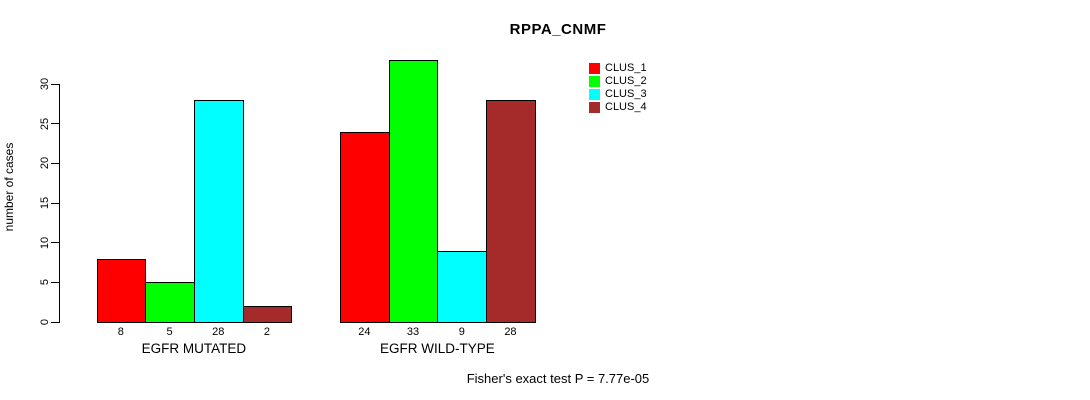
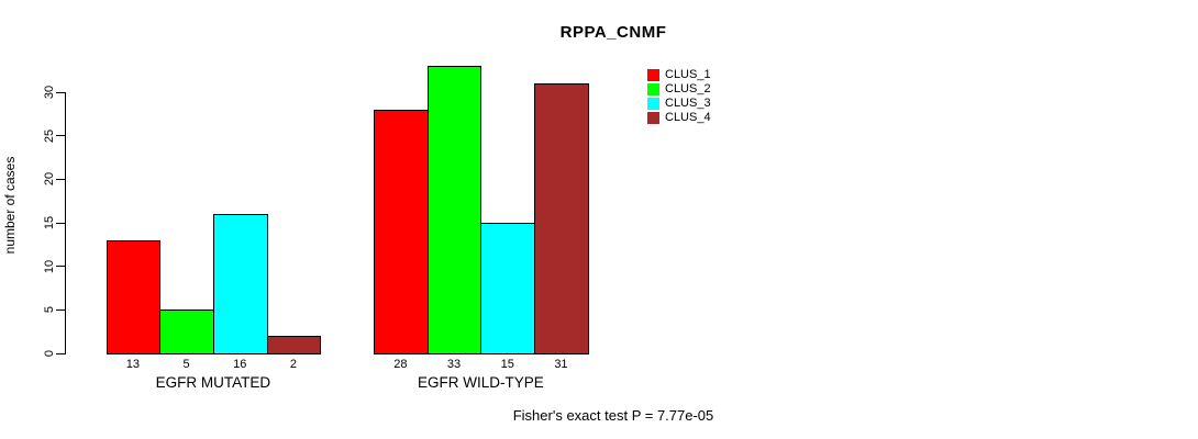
CLUS_1/EGFR MUTATED: 8 -> 13
CLUS_3/EGFR MUTATED: 28 -> 16
CLUS_1/EGFR WILD-TYPE: 24 -> 28
CLUS_3/EGFR WILD-TYPE: 9 -> 15
CLUS_4/EGFR WILD-TYPE: 28 -> 31
